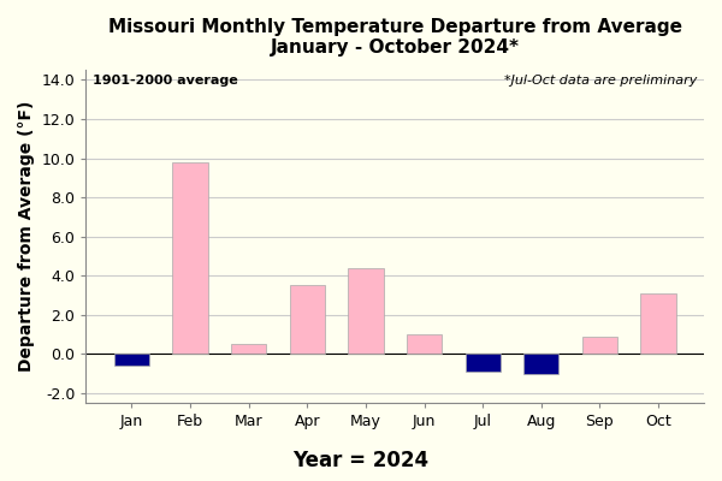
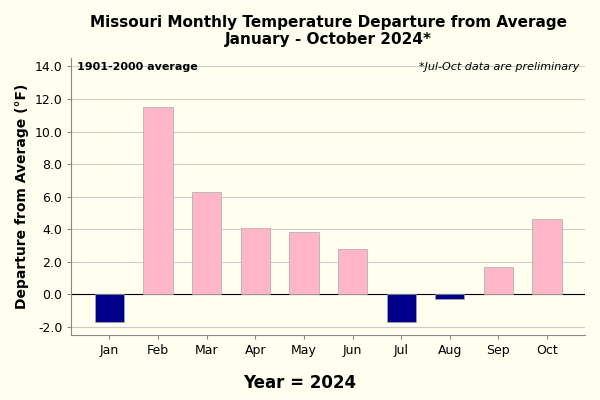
Jan: -0.6 -> -1.7
Feb: 9.8 -> 11.5
Mar: 0.5 -> 6.3
Apr: 3.5 -> 4.1
May: 4.4 -> 3.8
Jun: 1.0 -> 2.8
Jul: -0.9 -> -1.7
Aug: -1.0 -> -0.3
Sep: 0.9 -> 1.7
Oct: 3.1 -> 4.6
